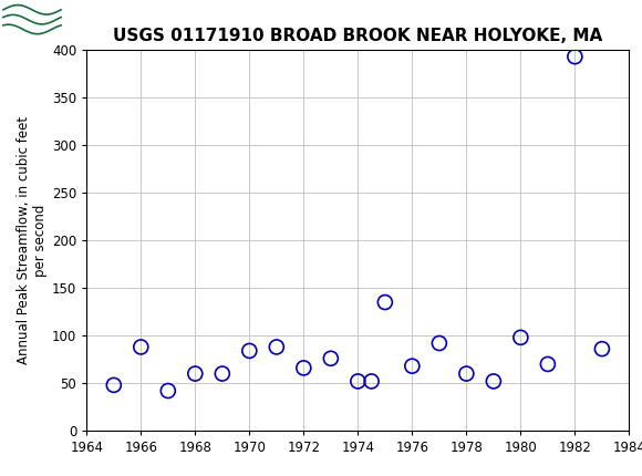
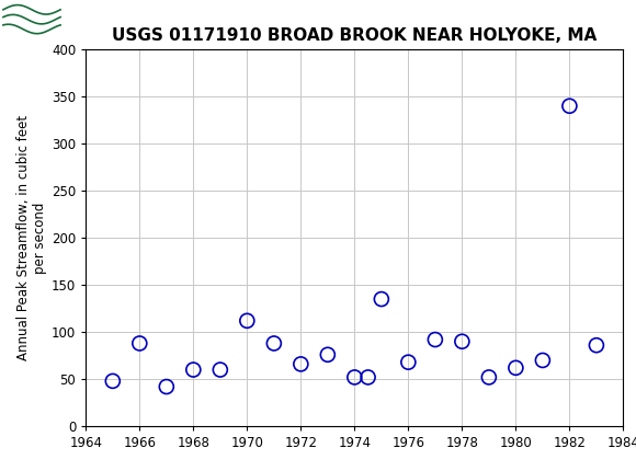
USGS 01171910 BROAD BROOK NEAR HOLYOKE, MA/1970: 84 -> 112
USGS 01171910 BROAD BROOK NEAR HOLYOKE, MA/1978: 60 -> 90
USGS 01171910 BROAD BROOK NEAR HOLYOKE, MA/1980: 98 -> 62
USGS 01171910 BROAD BROOK NEAR HOLYOKE, MA/1982: 393 -> 340
